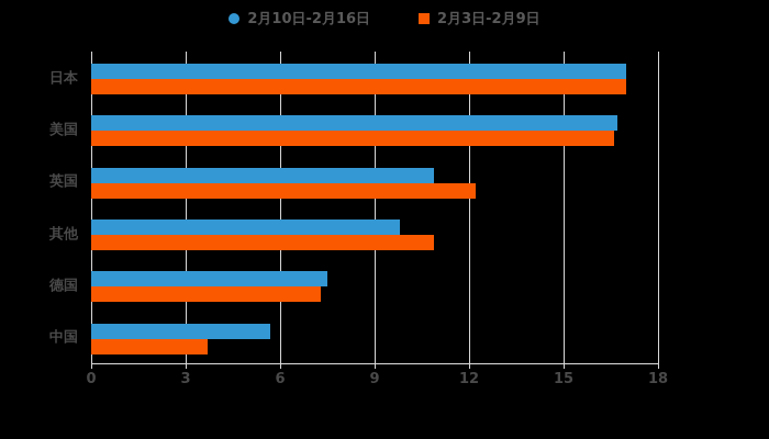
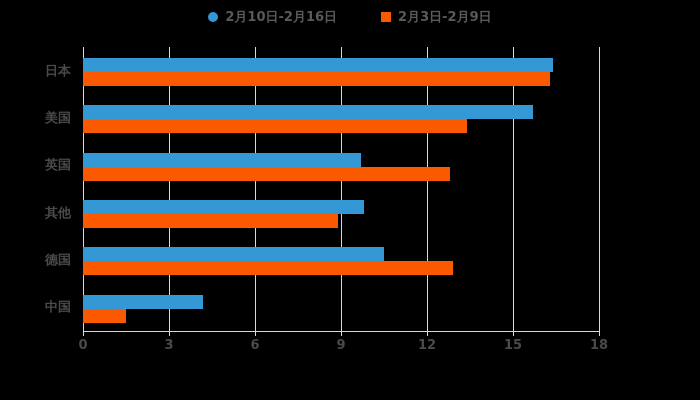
2月10日-2月16日/日本: 17.0 -> 16.4
2月3日-2月9日/日本: 17.0 -> 16.3
2月10日-2月16日/美国: 16.7 -> 15.7
2月3日-2月9日/美国: 16.6 -> 13.4
2月10日-2月16日/英国: 10.9 -> 9.7
2月3日-2月9日/英国: 12.2 -> 12.8
2月3日-2月9日/其他: 10.9 -> 8.9
2月10日-2月16日/德国: 7.5 -> 10.5
2月3日-2月9日/德国: 7.3 -> 12.9
2月10日-2月16日/中国: 5.7 -> 4.2
2月3日-2月9日/中国: 3.7 -> 1.5
